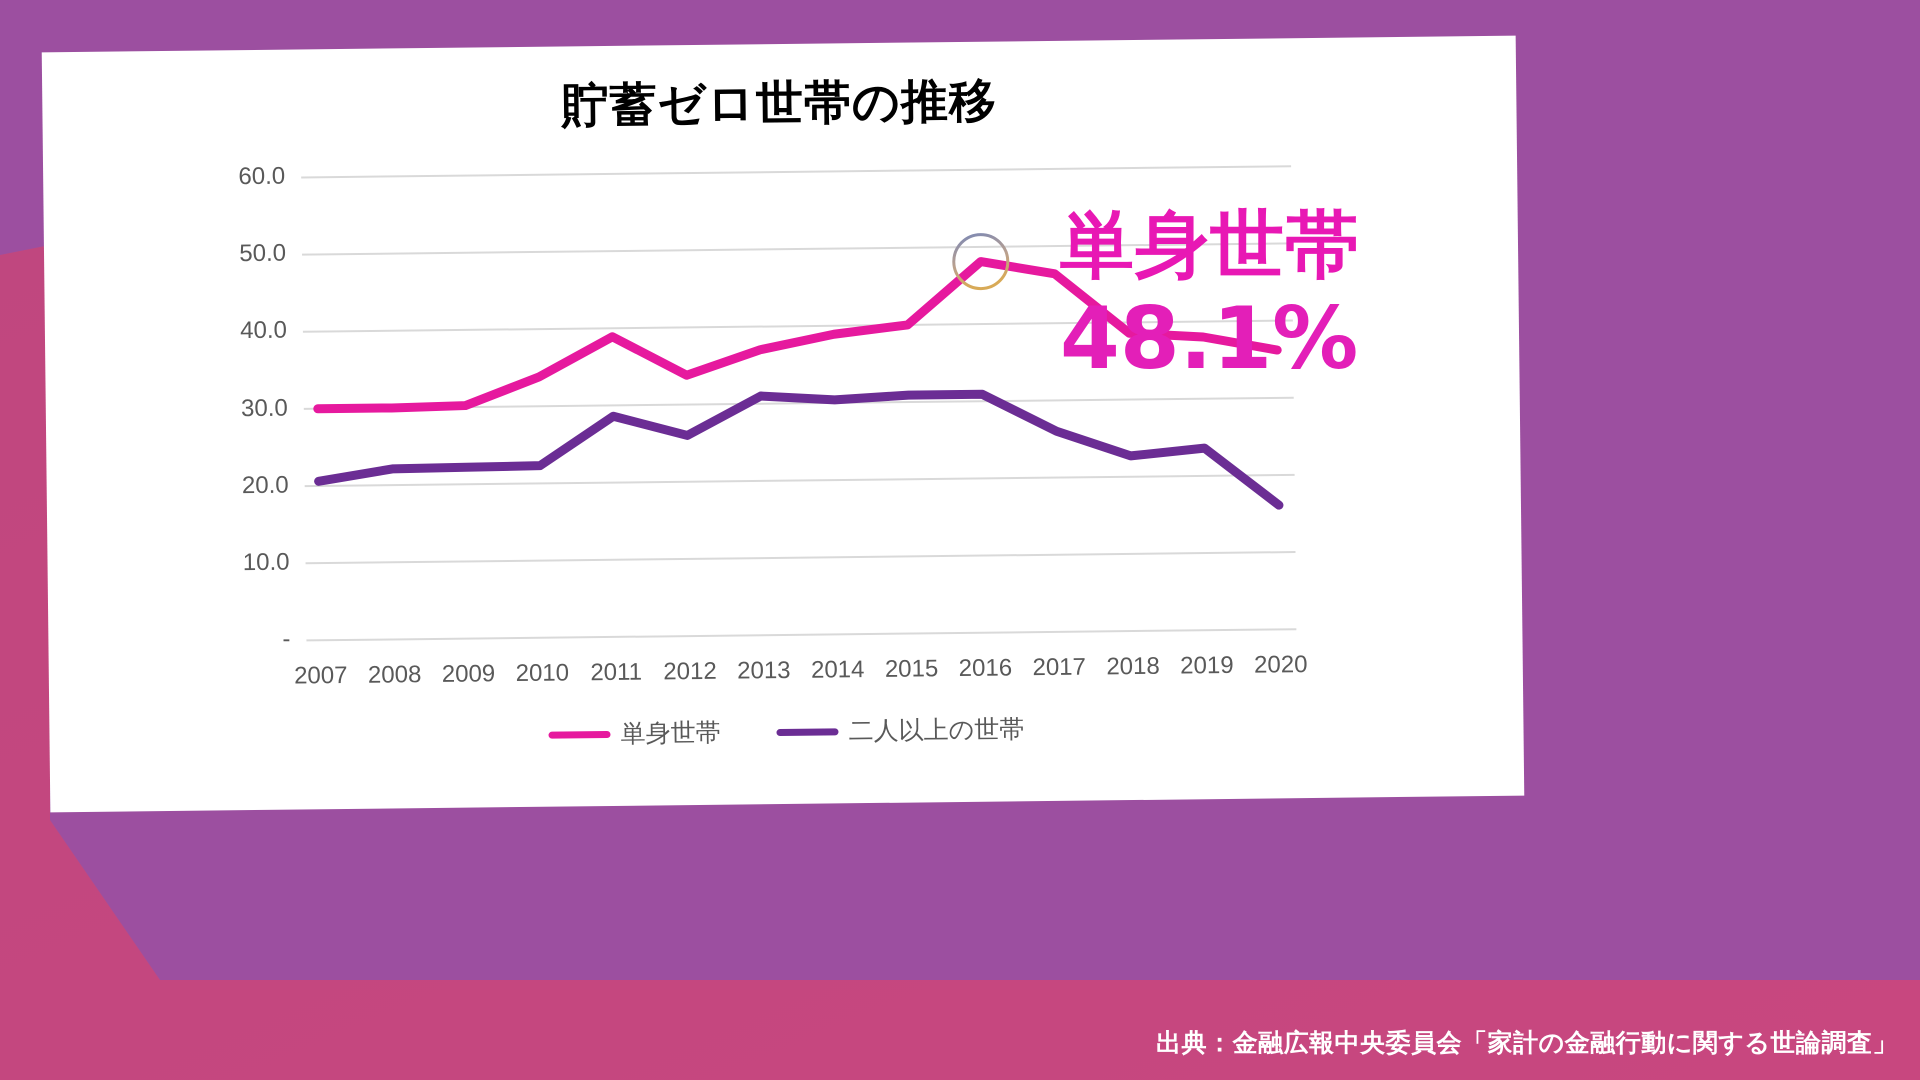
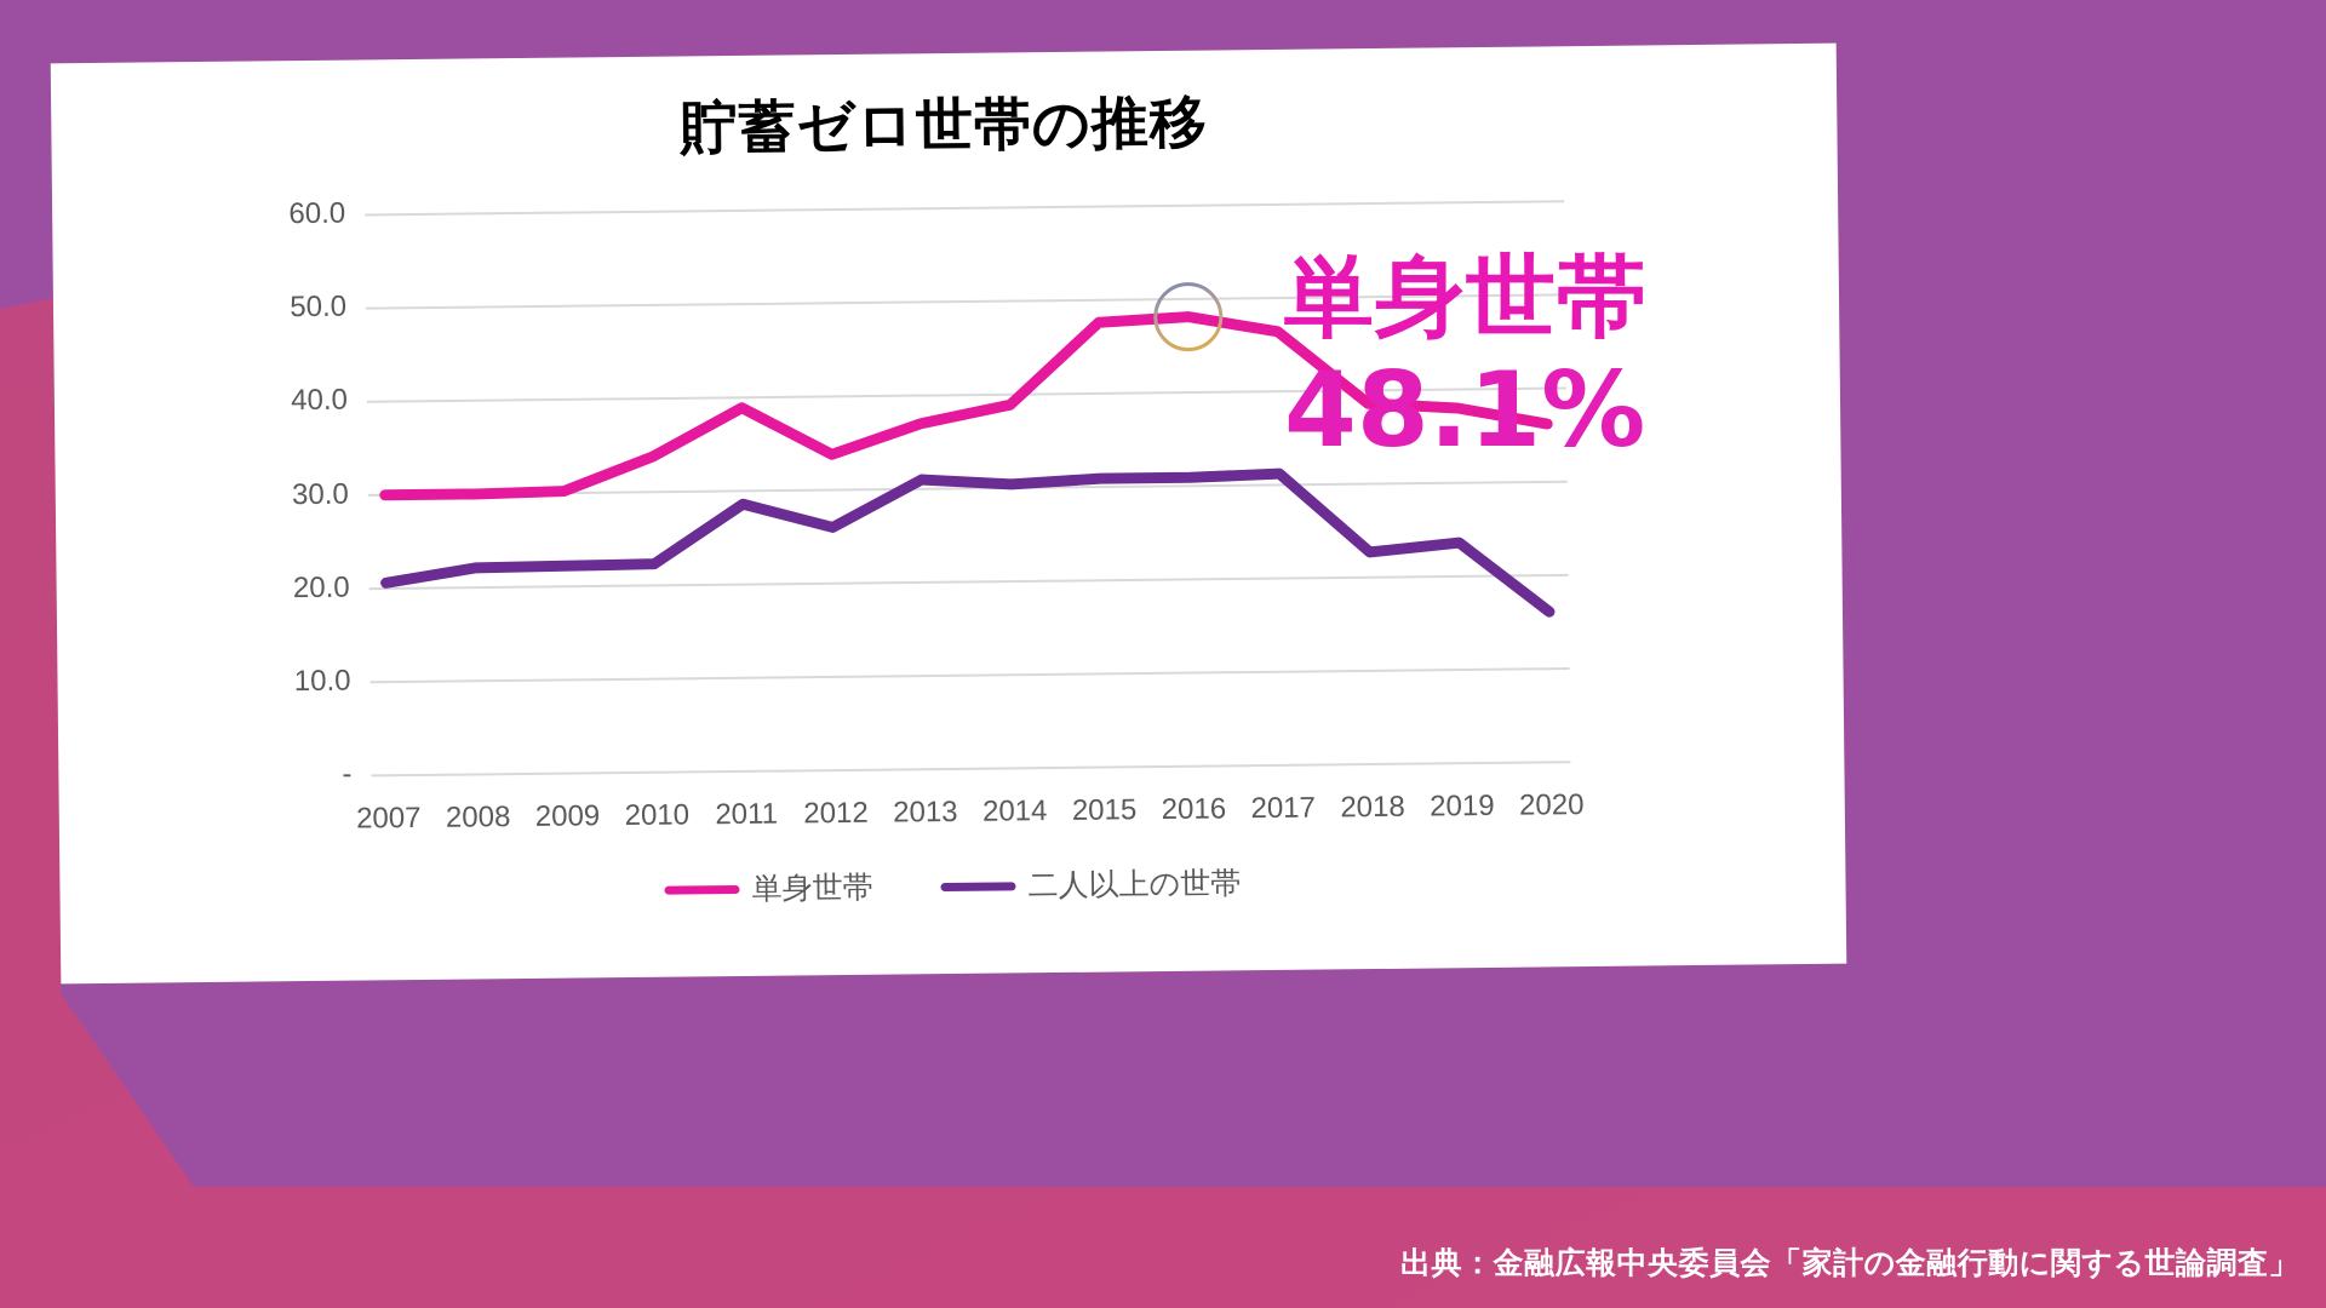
単身世帯/2015: 40 -> 48
二人以上の世帯/2017: 26 -> 31
